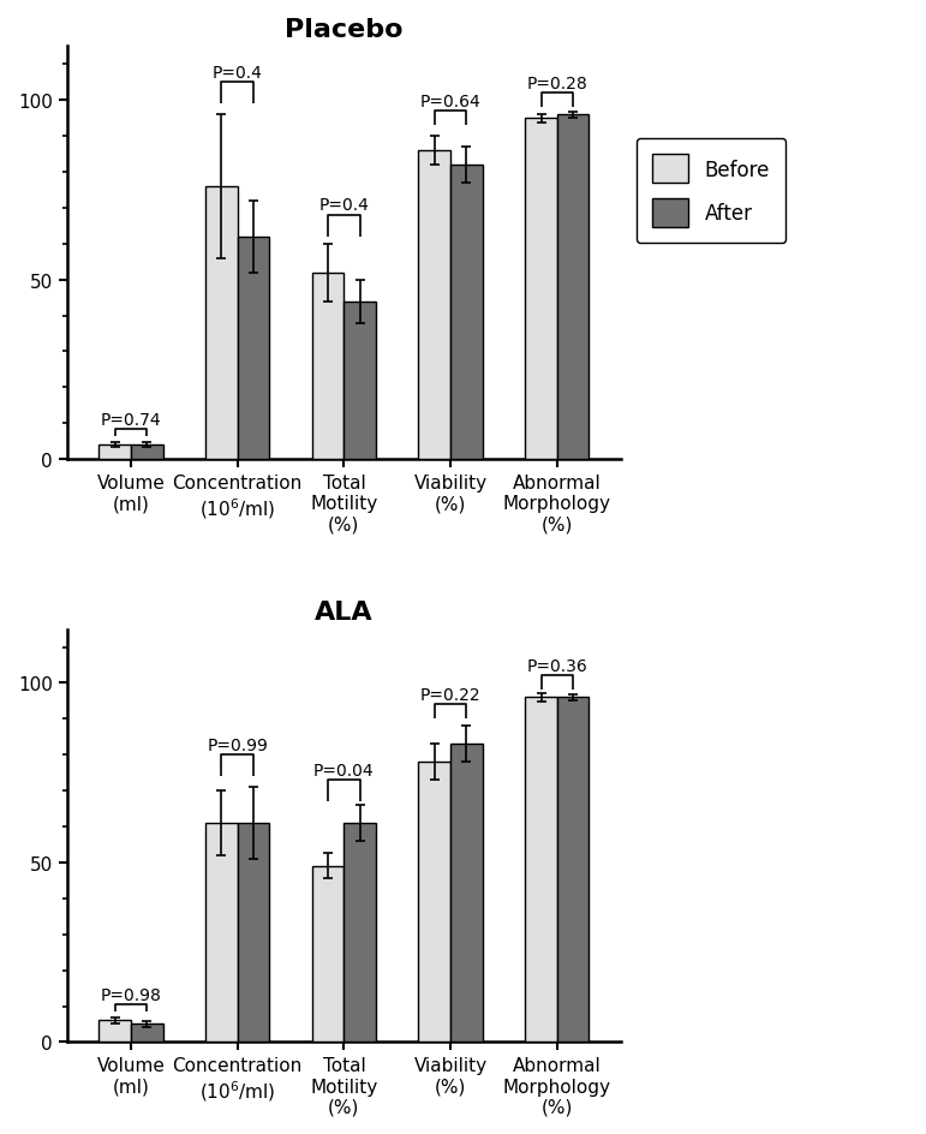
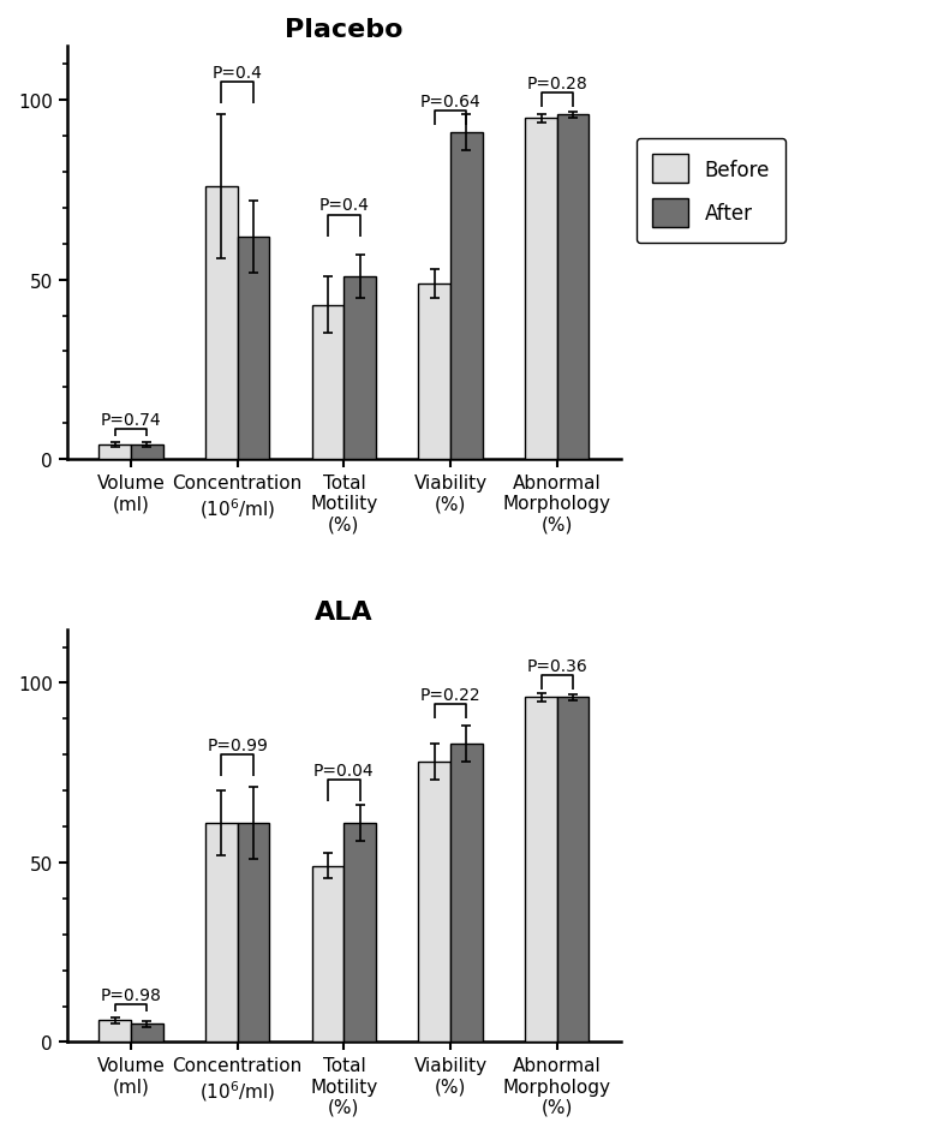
Placebo/Before/Total Motility (%): 52 -> 43
Placebo/After/Total Motility (%): 44 -> 51
Placebo/Before/Viability (%): 86 -> 49
Placebo/After/Viability (%): 82 -> 91
